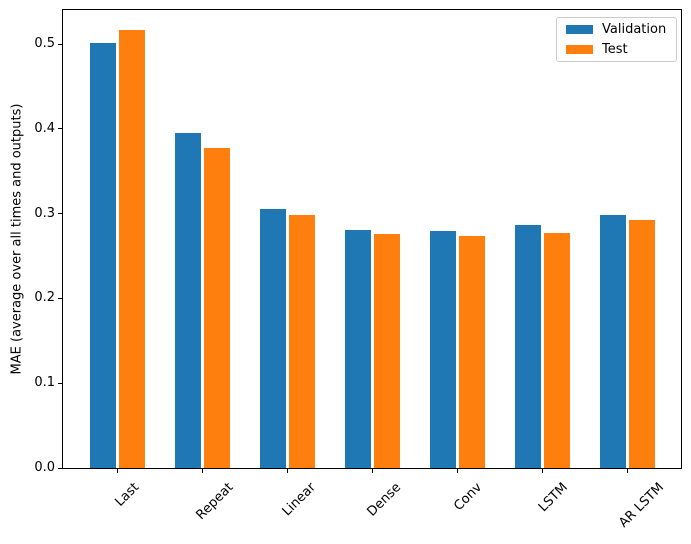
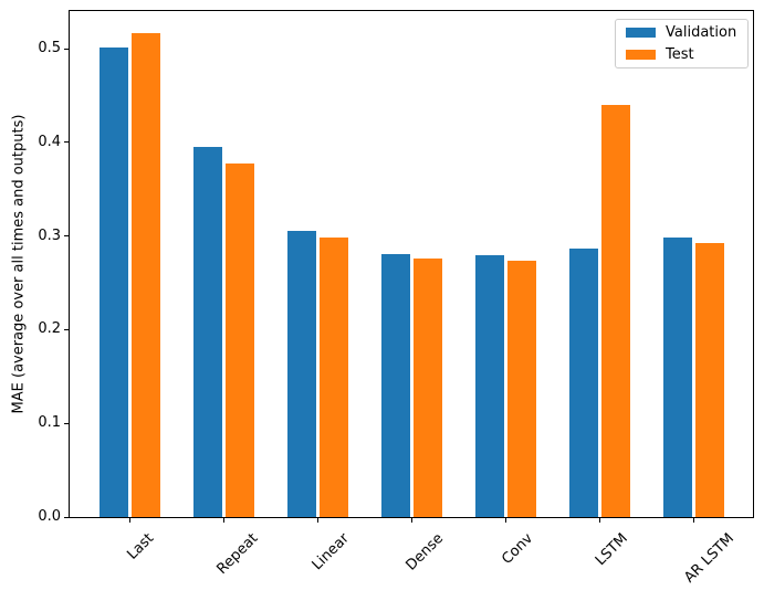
Test/LSTM: 0.28 -> 0.44
